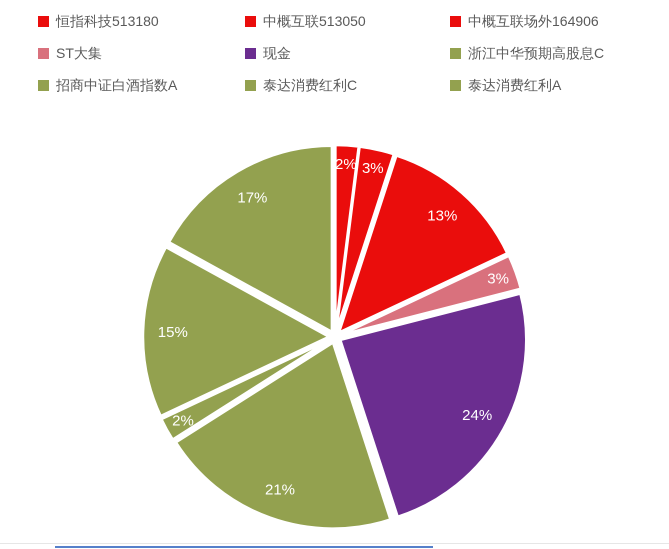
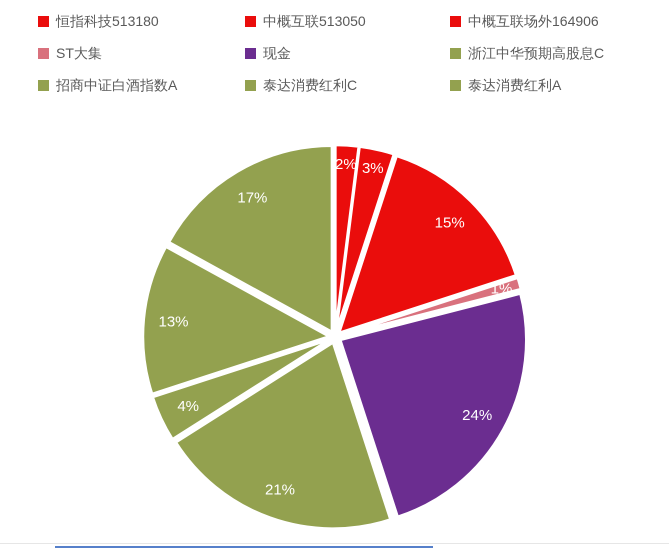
中概互联场外164906: 13% -> 15%
ST大集: 3% -> 1%
招商中证白酒指数A: 2% -> 4%
泰达消费红利C: 15% -> 13%
